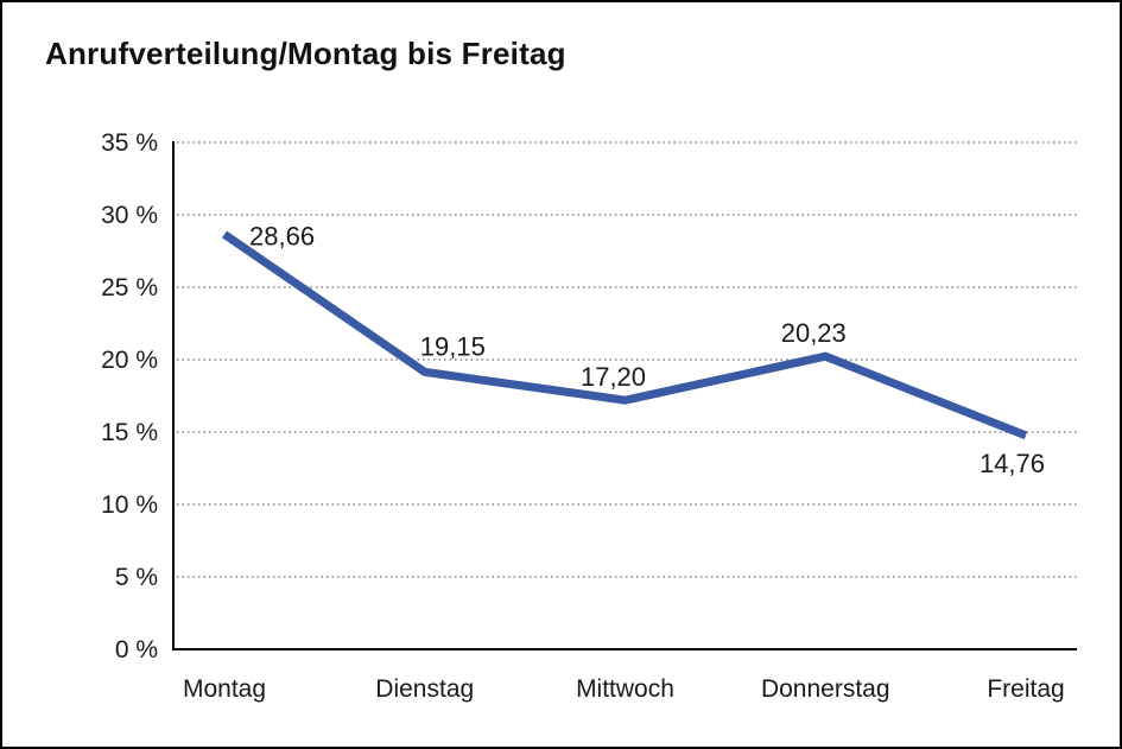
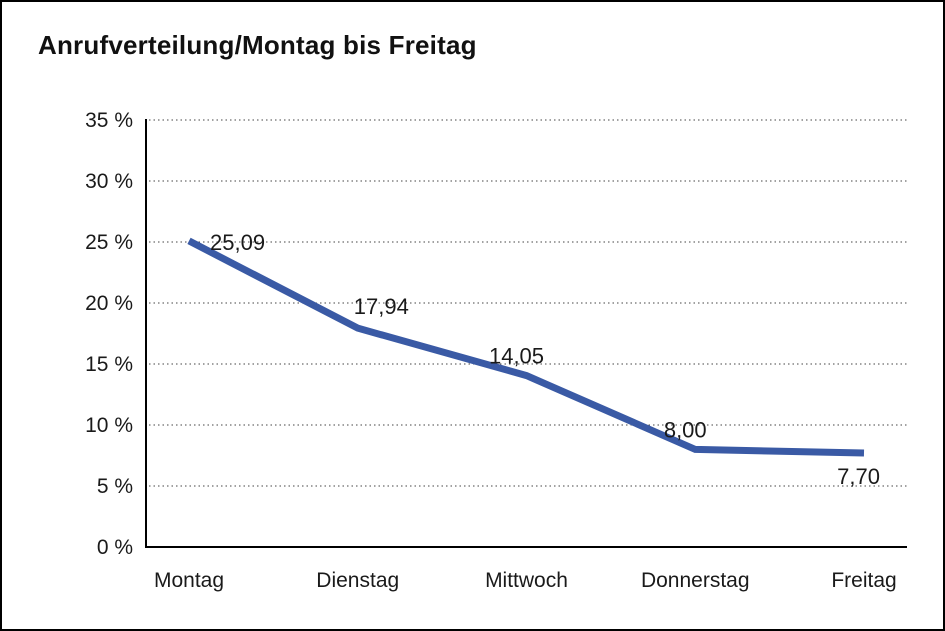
Montag: 28,66 -> 25,09
Dienstag: 19,15 -> 17,94
Mittwoch: 17,20 -> 14,05
Donnerstag: 20,23 -> 8,00
Freitag: 14,76 -> 7,70
